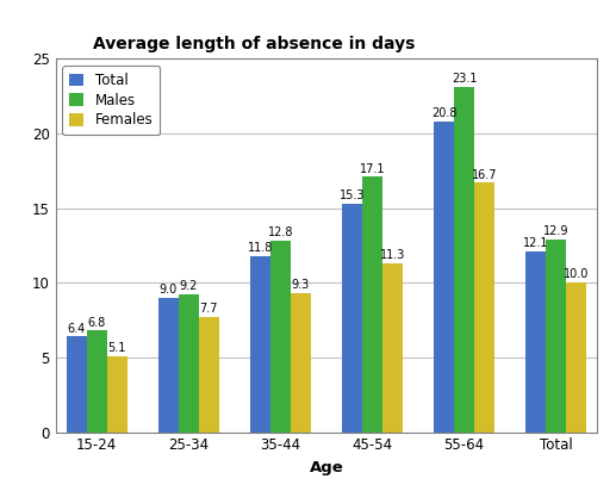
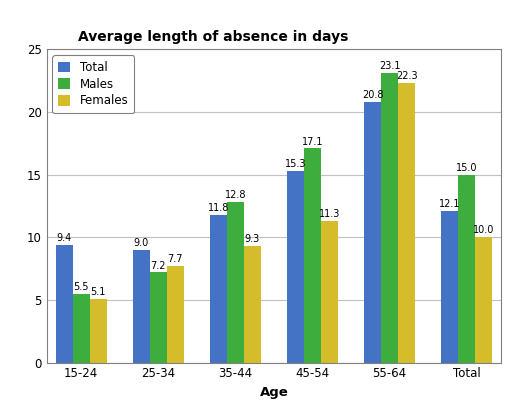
Total/15-24: 6.4 -> 9.4
Males/15-24: 6.8 -> 5.5
Males/25-34: 9.2 -> 7.2
Females/55-64: 16.7 -> 22.3
Males/Total: 12.9 -> 15.0
